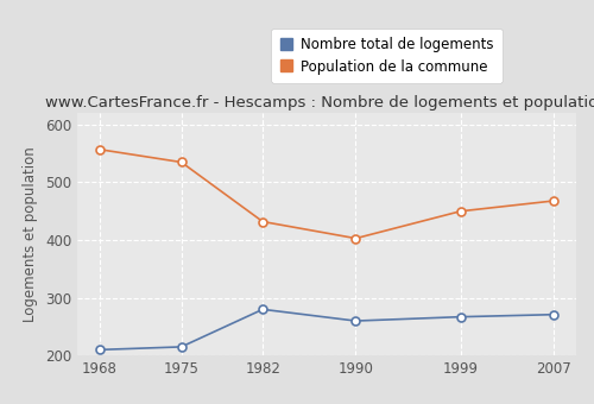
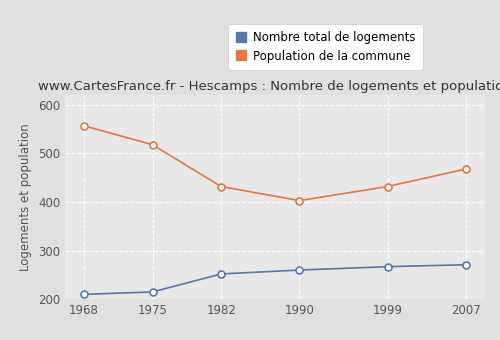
Population de la commune/1975: 535 -> 518
Nombre total de logements/1982: 280 -> 252
Population de la commune/1999: 450 -> 432
